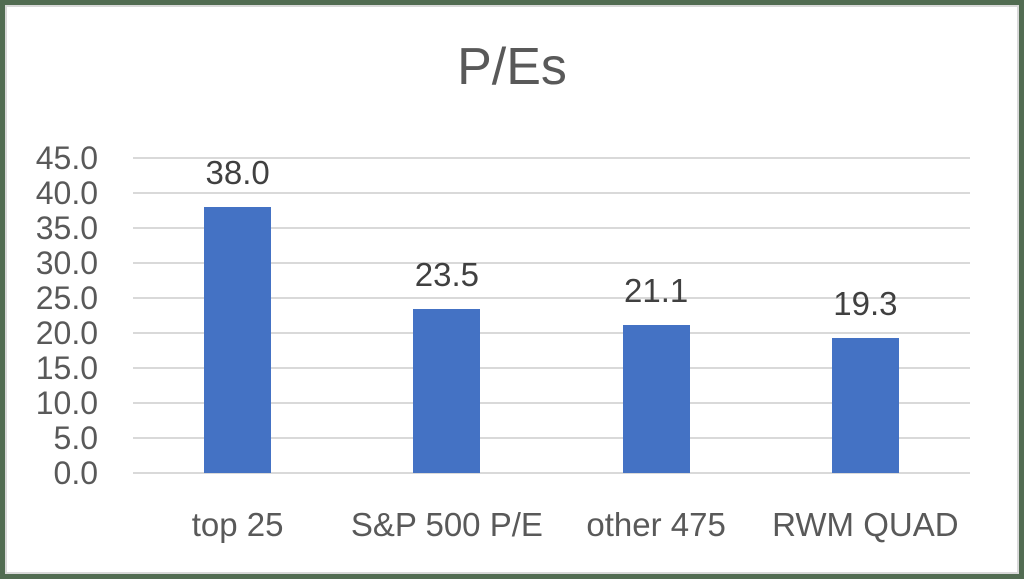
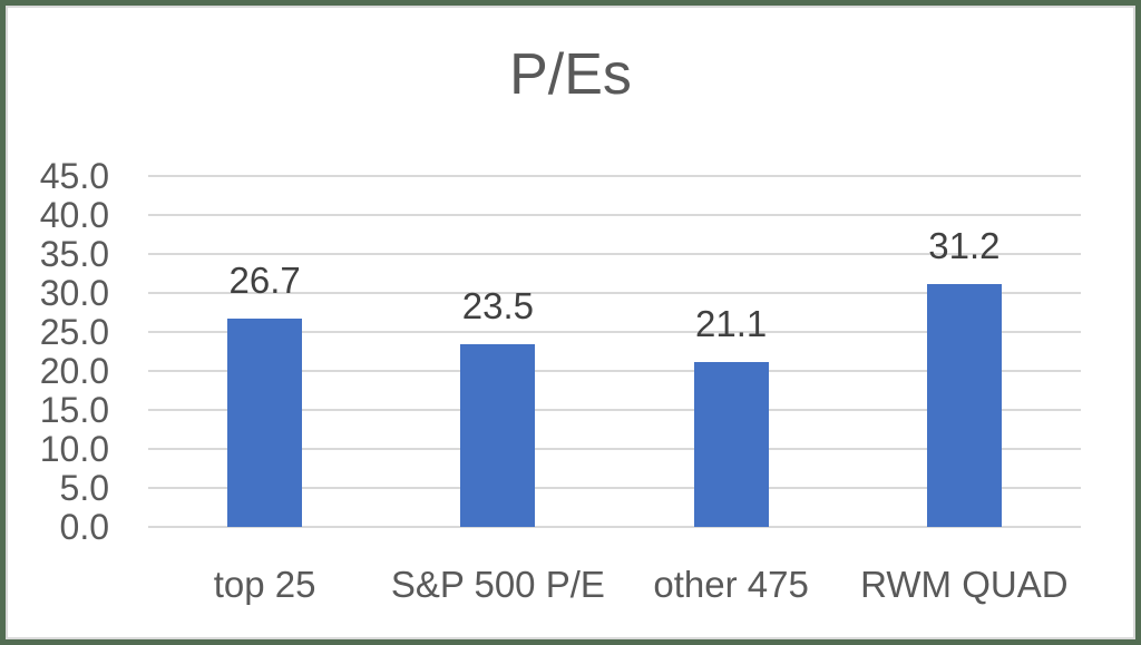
top 25: 38.0 -> 26.7
RWM QUAD: 19.3 -> 31.2
